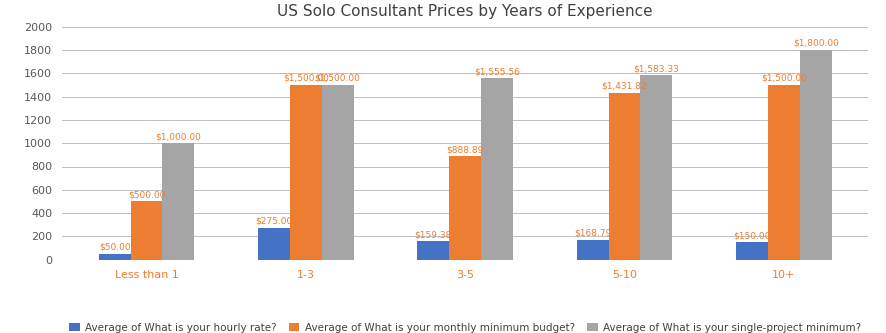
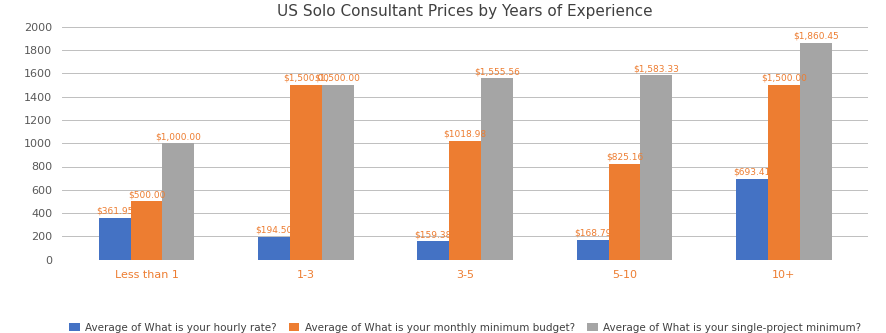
Average of What is your hourly rate?/Less than 1: $50.00 -> $361.95
Average of What is your hourly rate?/1-3: $275.00 -> $194.50
Average of What is your monthly minimum budget?/3-5: $888.89 -> $1018.98
Average of What is your monthly minimum budget?/5-10: $1,431.82 -> $825.16
Average of What is your hourly rate?/10+: $150.00 -> $693.41
Average of What is your single-project minimum?/10+: $1,800.00 -> $1,860.45
